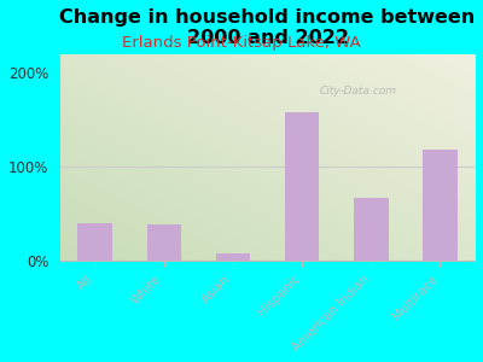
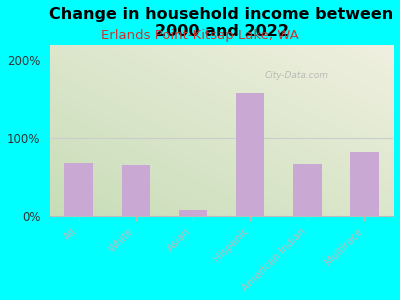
All: 40% -> 68%
White: 38% -> 65%
Multirace: 118% -> 82%
